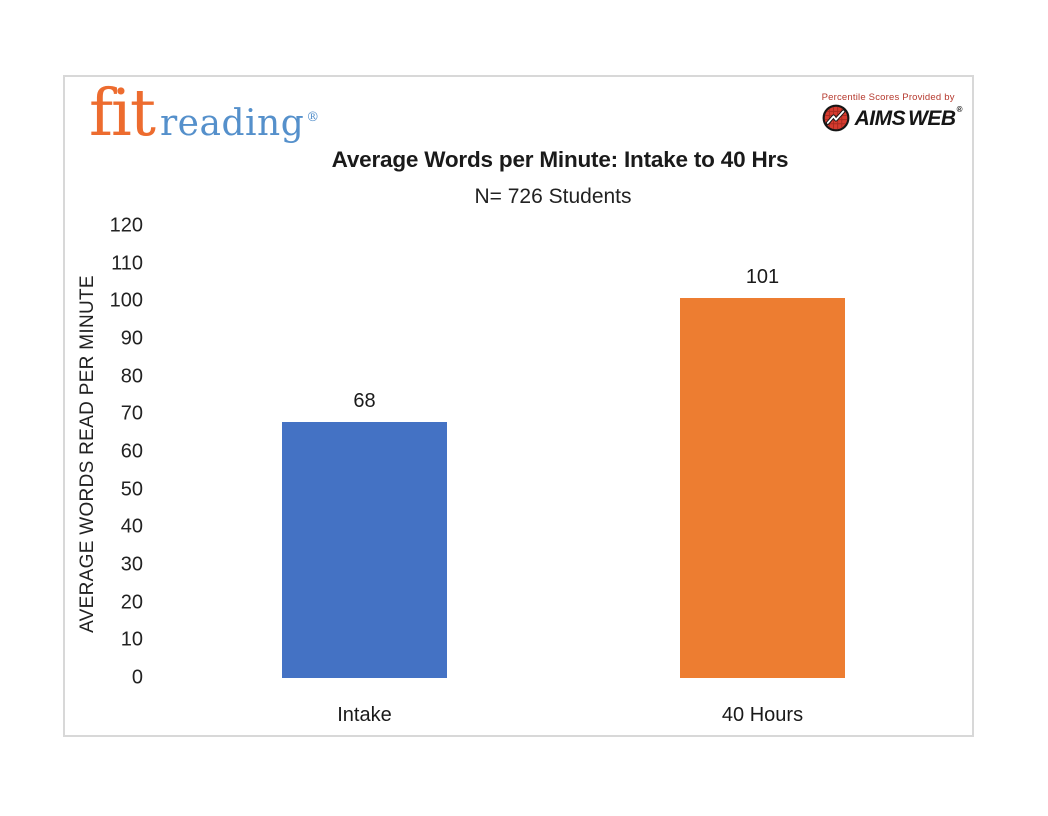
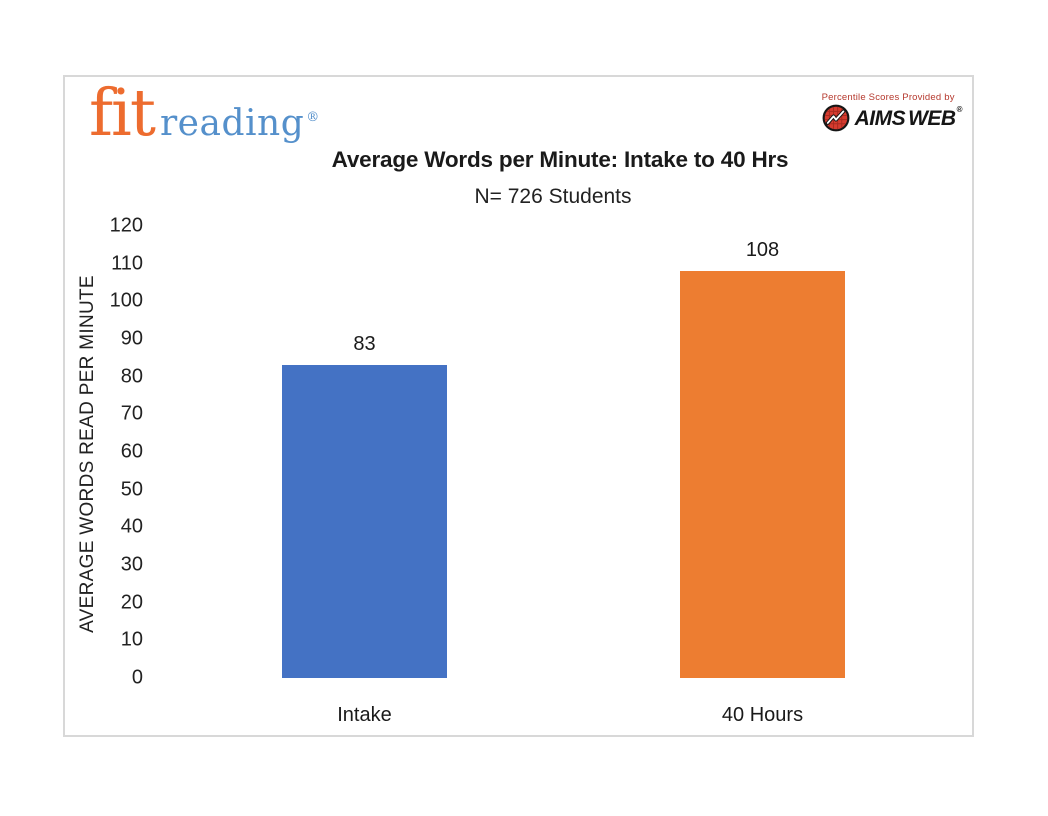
Intake: 68 -> 83
40 Hours: 101 -> 108
